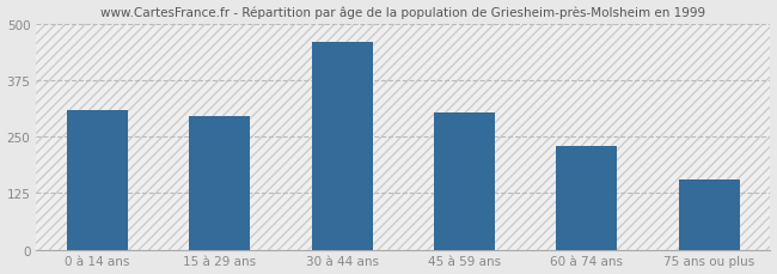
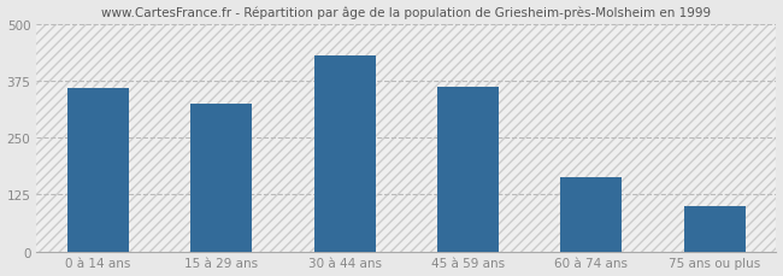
0 à 14 ans: 310 -> 360
15 à 29 ans: 295 -> 325
30 à 44 ans: 460 -> 430
45 à 59 ans: 305 -> 362
60 à 74 ans: 230 -> 162
75 ans ou plus: 155 -> 100
